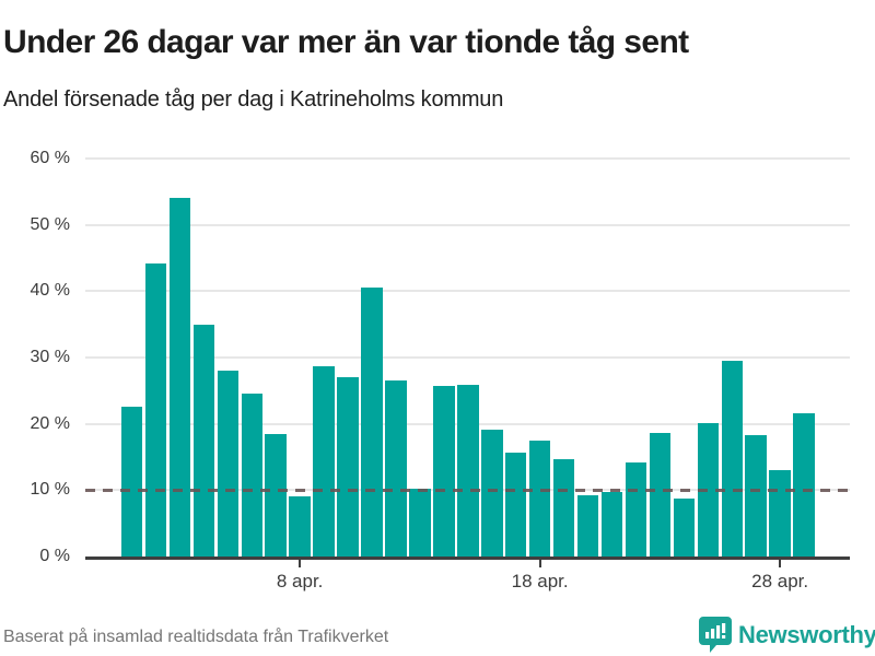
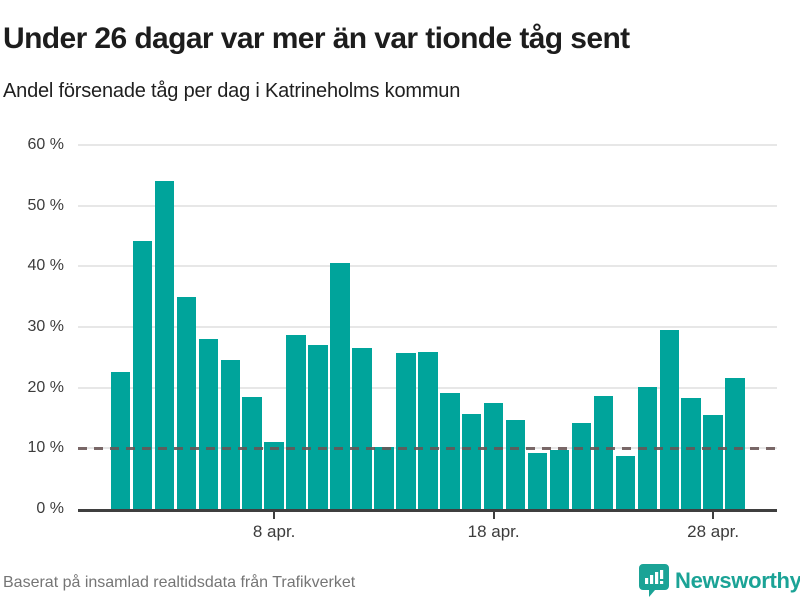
8 apr.: 9% -> 11%
28 apr.: 13% -> 16%
